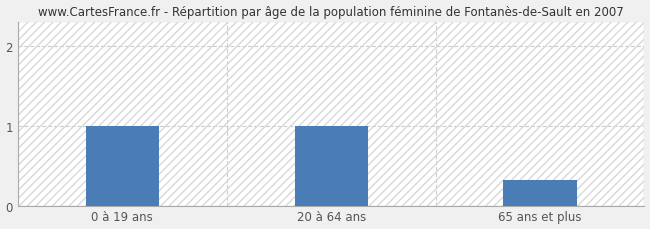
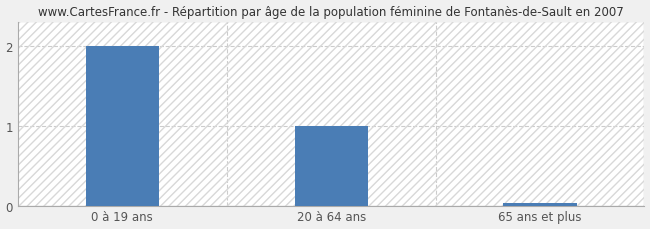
0 à 19 ans: 1.00 -> 2.00
65 ans et plus: 0.32 -> 0.03
